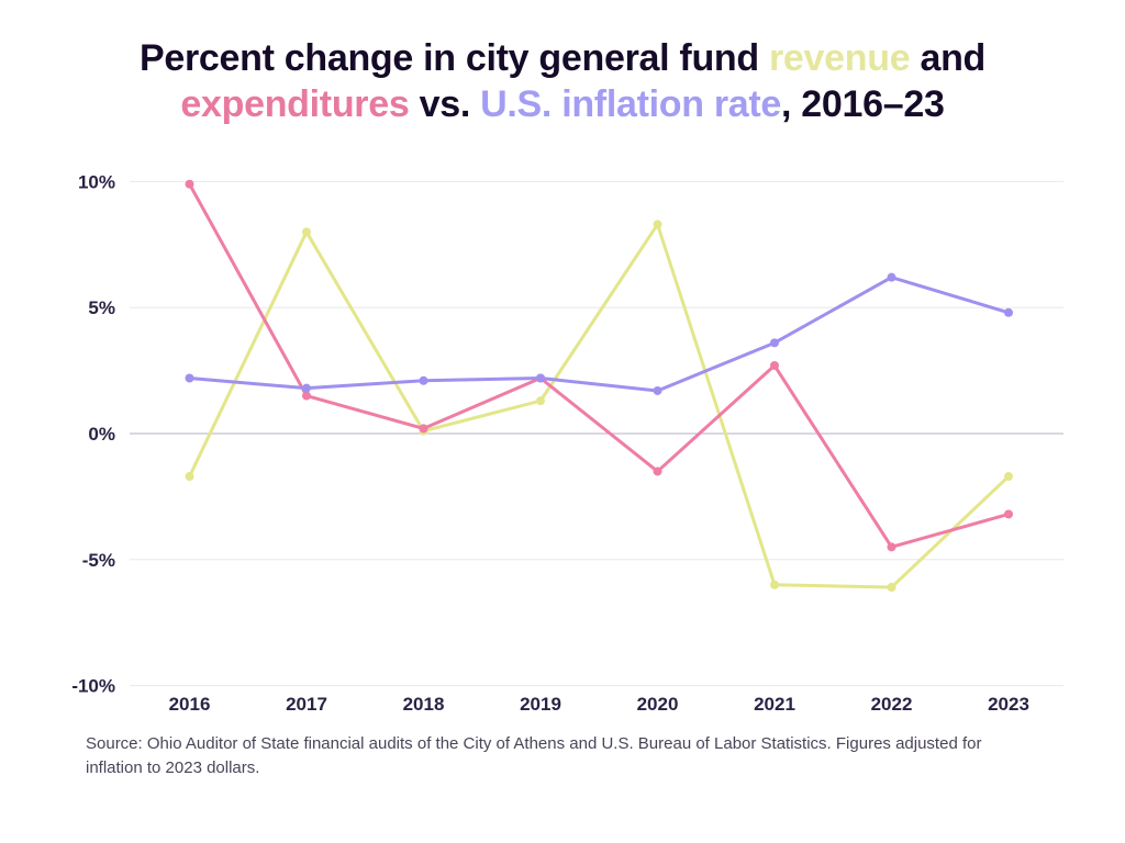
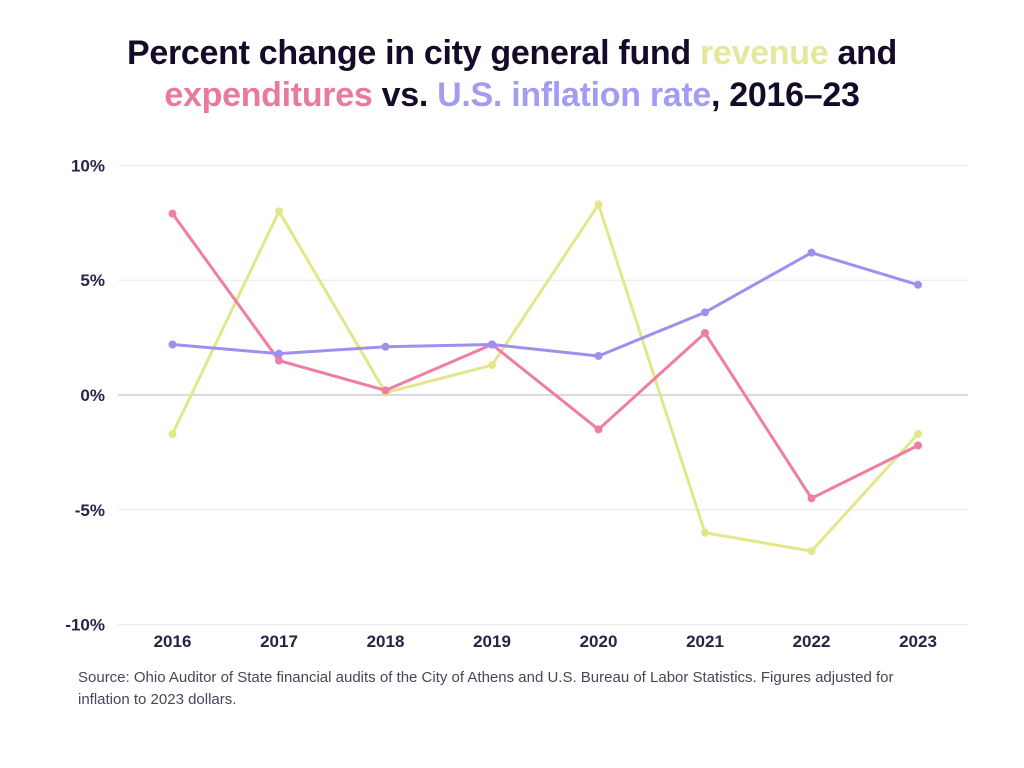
expenditures/2016: 9.9% -> 7.9%
revenue/2022: -6.1% -> -6.8%
expenditures/2023: -3.2% -> -2.2%
